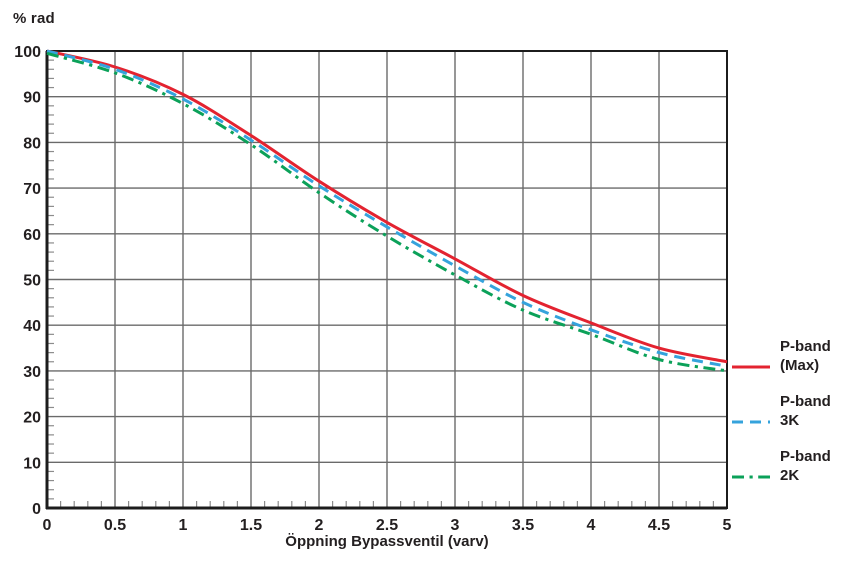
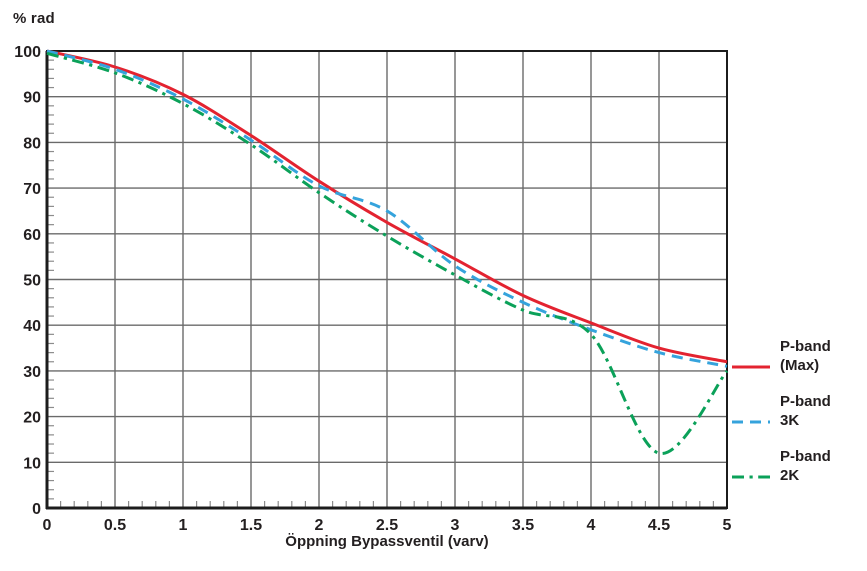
P-band 3K/2.5: 62 -> 65
P-band 2K/4.5: 32 -> 12
